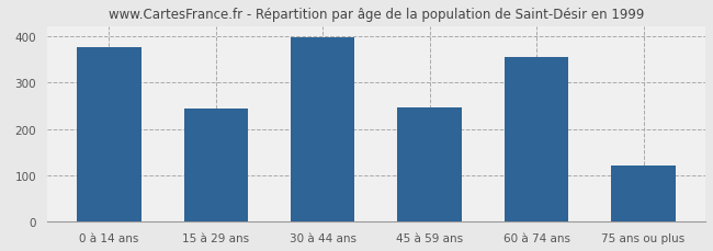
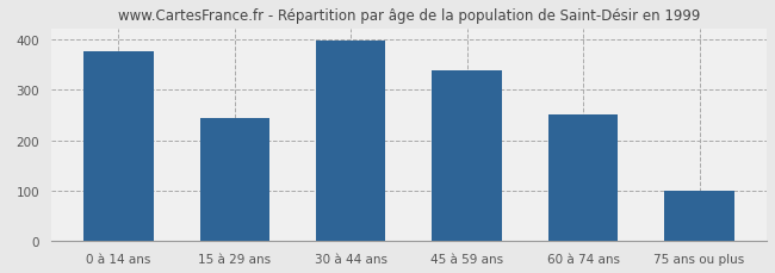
45 à 59 ans: 245 -> 338
60 à 74 ans: 355 -> 251
75 ans ou plus: 120 -> 99
